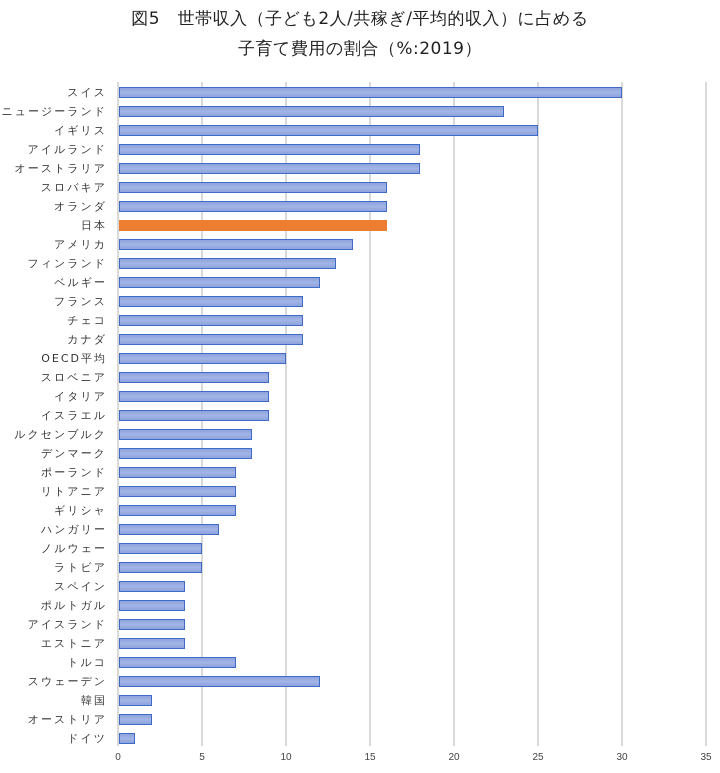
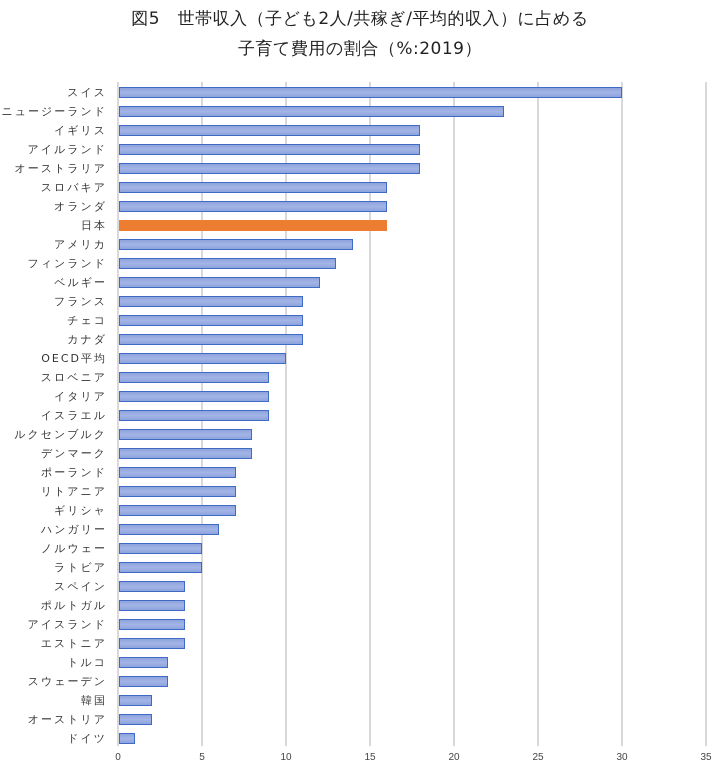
イギリス: 25 -> 18
トルコ: 7 -> 3
スウェーデン: 12 -> 3
